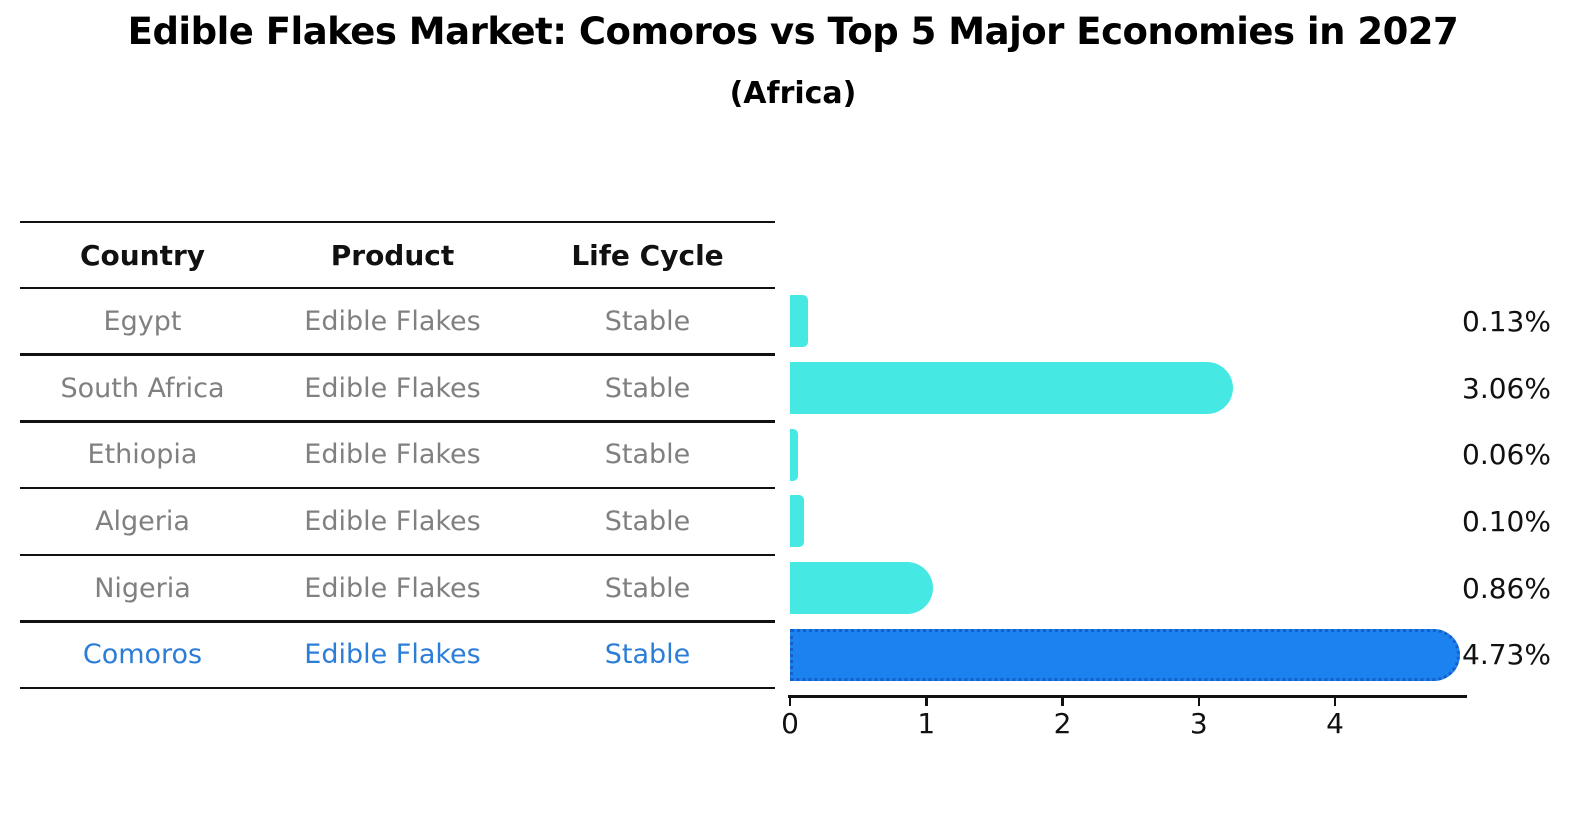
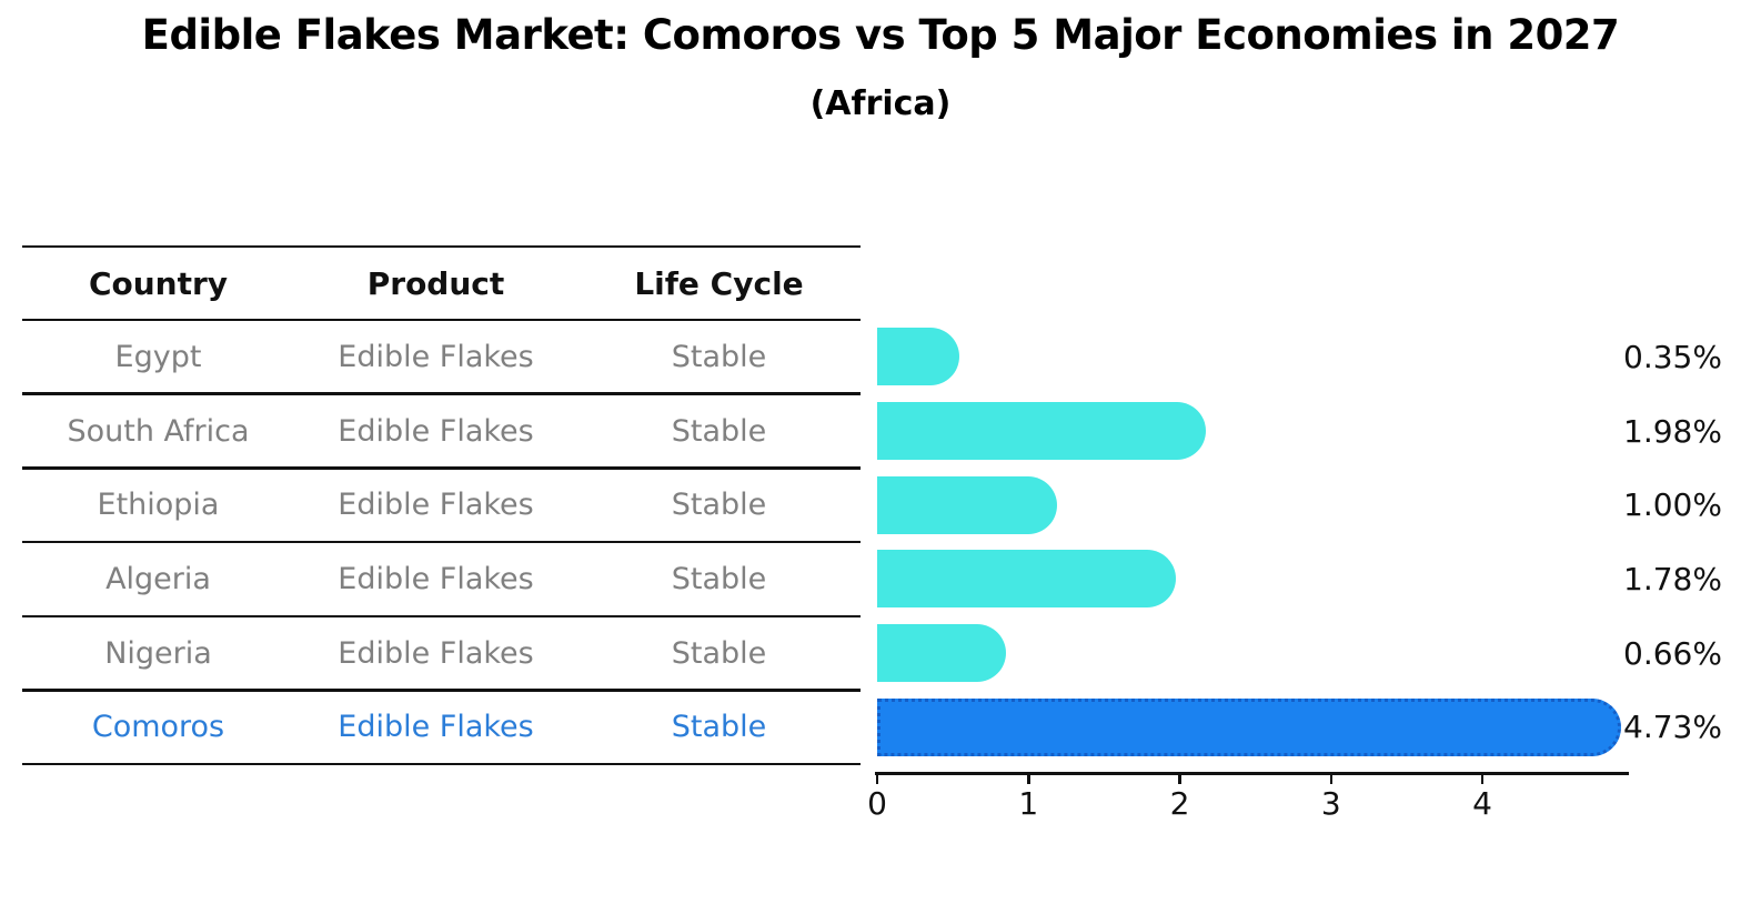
Egypt: 0.13% -> 0.35%
South Africa: 3.06% -> 1.98%
Ethiopia: 0.06% -> 1.00%
Algeria: 0.10% -> 1.78%
Nigeria: 0.86% -> 0.66%
